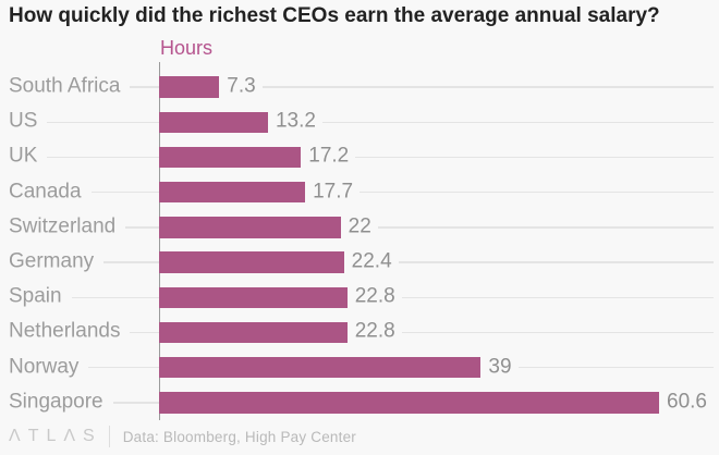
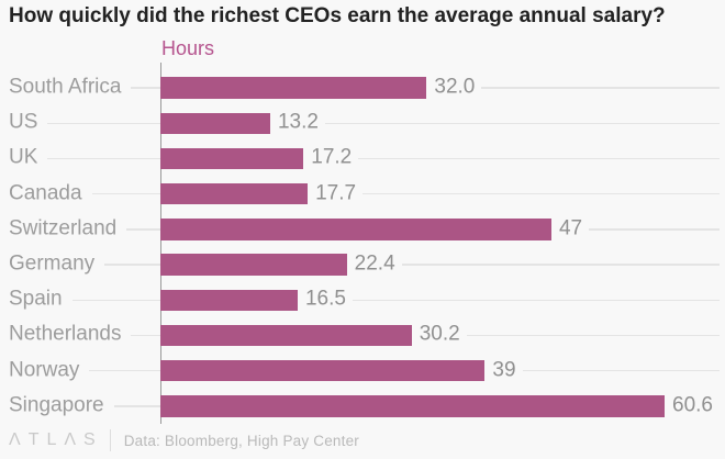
South Africa: 7.3 -> 32.0
Switzerland: 22 -> 47
Spain: 22.8 -> 16.5
Netherlands: 22.8 -> 30.2
